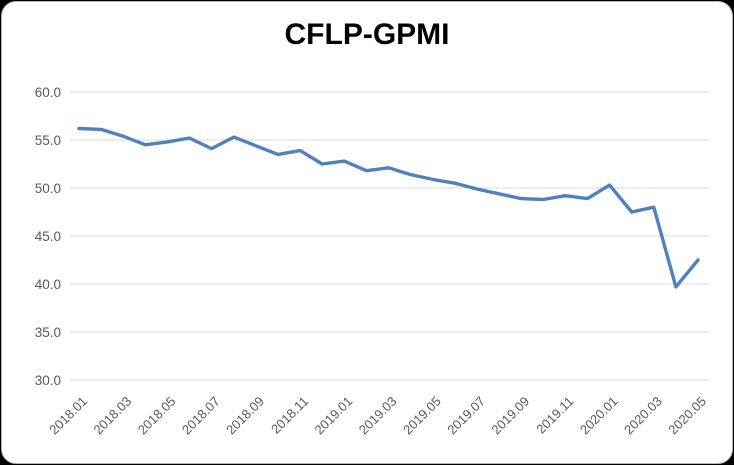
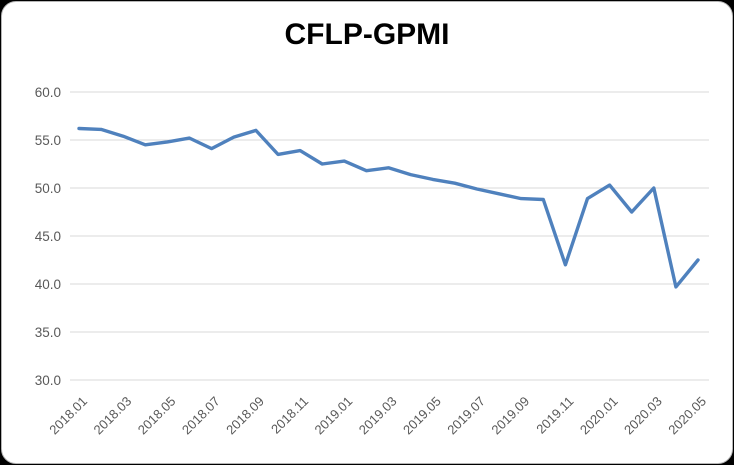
2018.09: 54 -> 56
2019.11: 49 -> 42
2020.03: 48 -> 50
